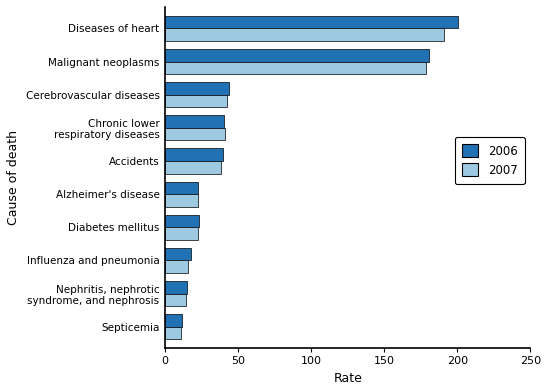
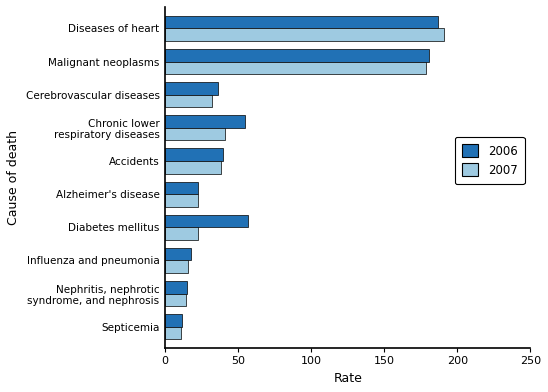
2006/Diseases of heart: 200 -> 187
2006/Cerebrovascular diseases: 44 -> 36
2007/Cerebrovascular diseases: 42 -> 32
2006/Chronic lower respiratory diseases: 41 -> 55
2006/Diabetes mellitus: 23 -> 57
